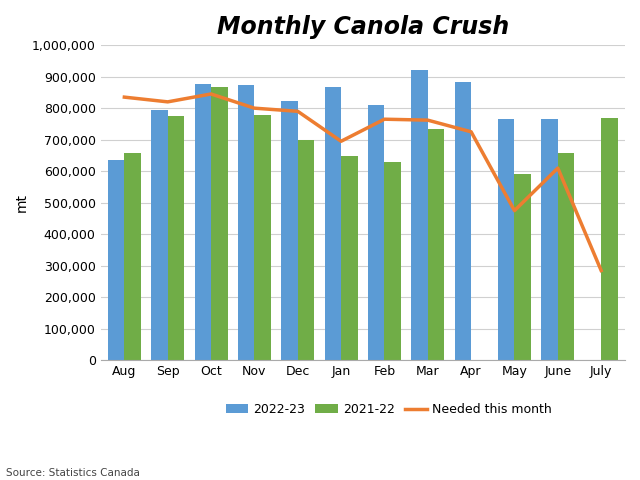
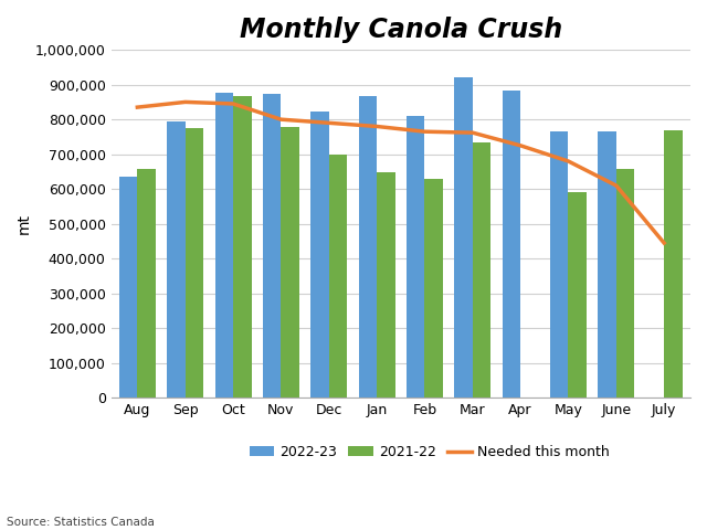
Needed this month/Sep: 820,000 -> 850,000
Needed this month/Jan: 695,000 -> 780,000
Needed this month/May: 475,000 -> 680,000
Needed this month/July: 285,000 -> 445,000
